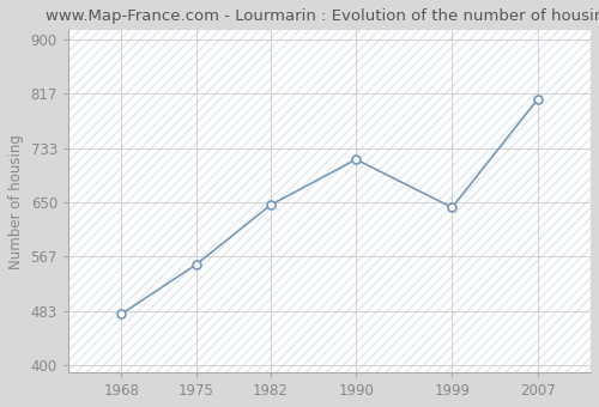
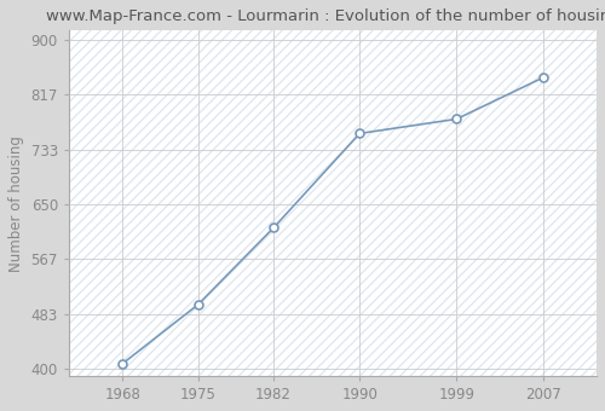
1968: 478 -> 407
1975: 554 -> 497
1982: 646 -> 614
1990: 716 -> 758
1999: 642 -> 780
2007: 808 -> 843
